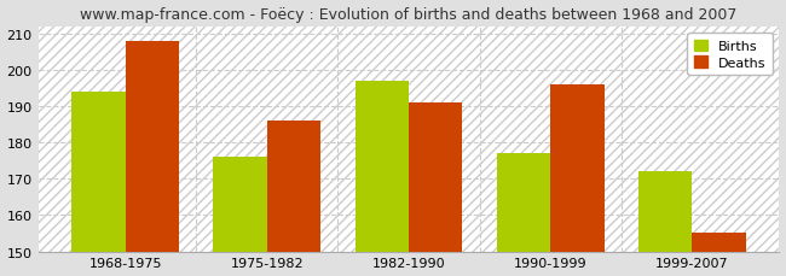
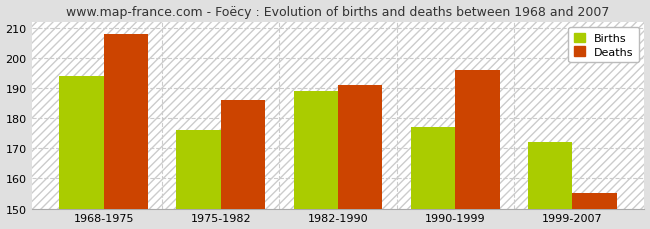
Births/1982-1990: 197 -> 189
